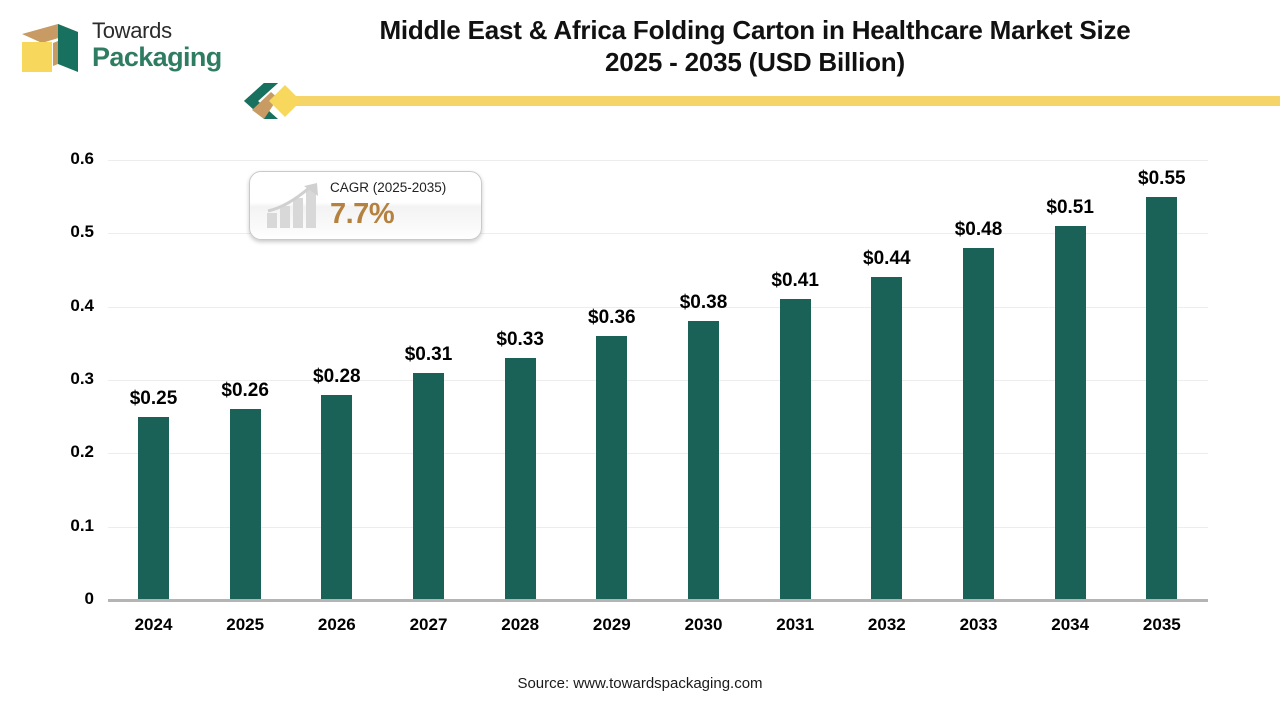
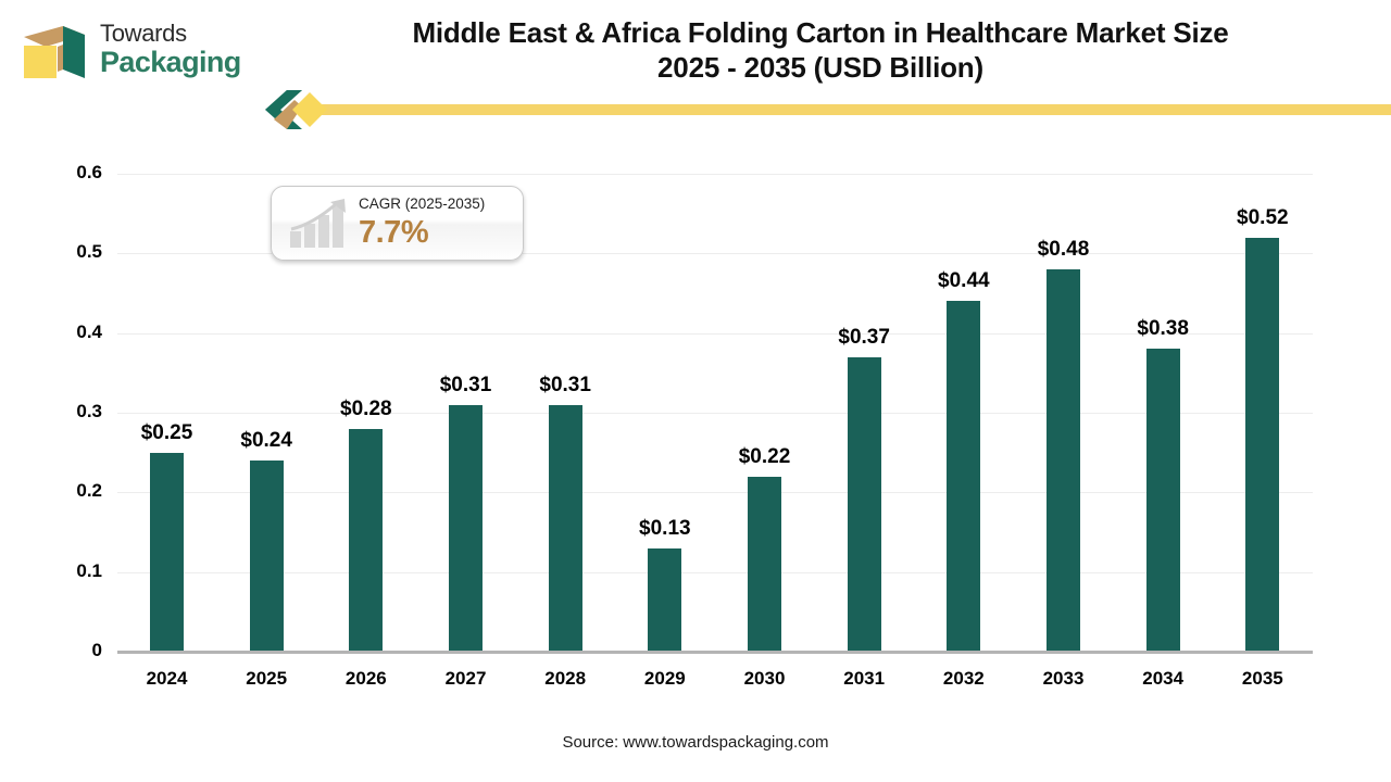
2025: $0.26 -> $0.24
2028: $0.33 -> $0.31
2029: $0.36 -> $0.13
2030: $0.38 -> $0.22
2031: $0.41 -> $0.37
2034: $0.51 -> $0.38
2035: $0.55 -> $0.52
